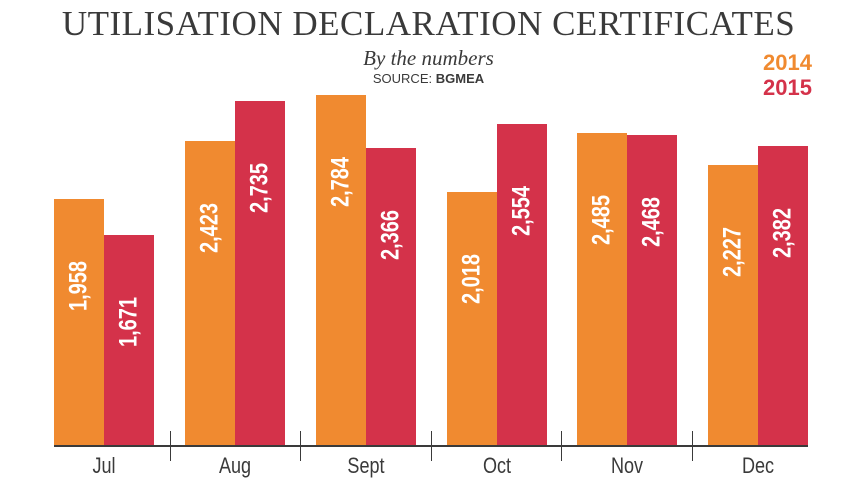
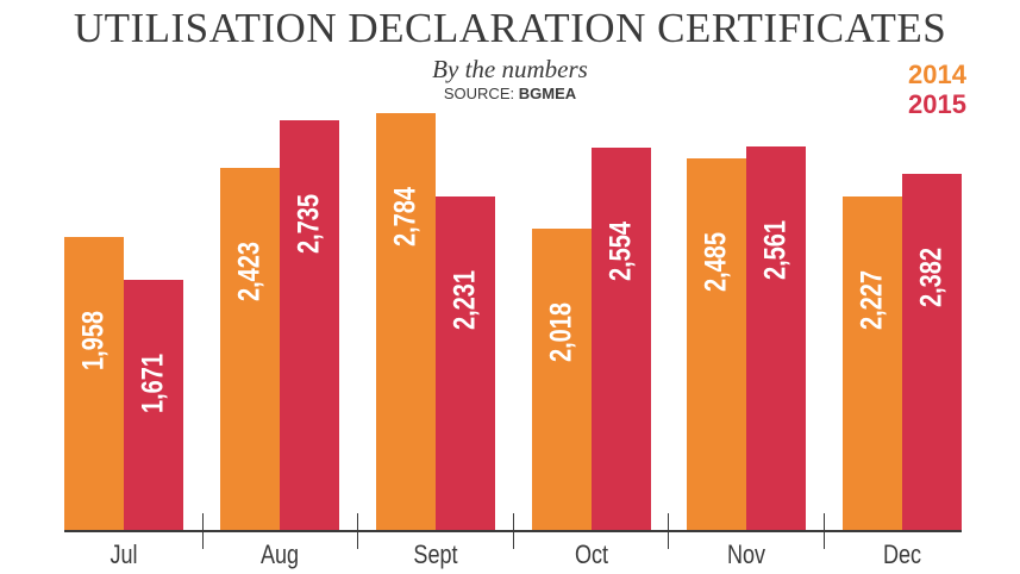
2015/Sept: 2,366 -> 2,231
2015/Nov: 2,468 -> 2,561
